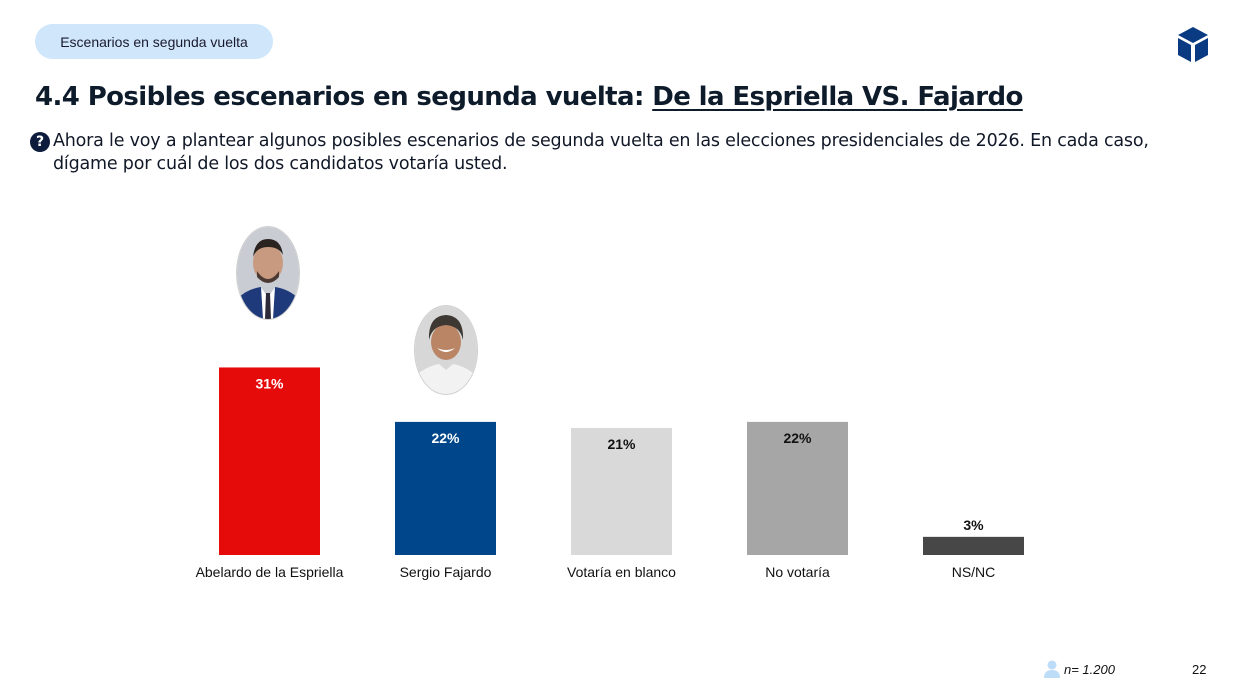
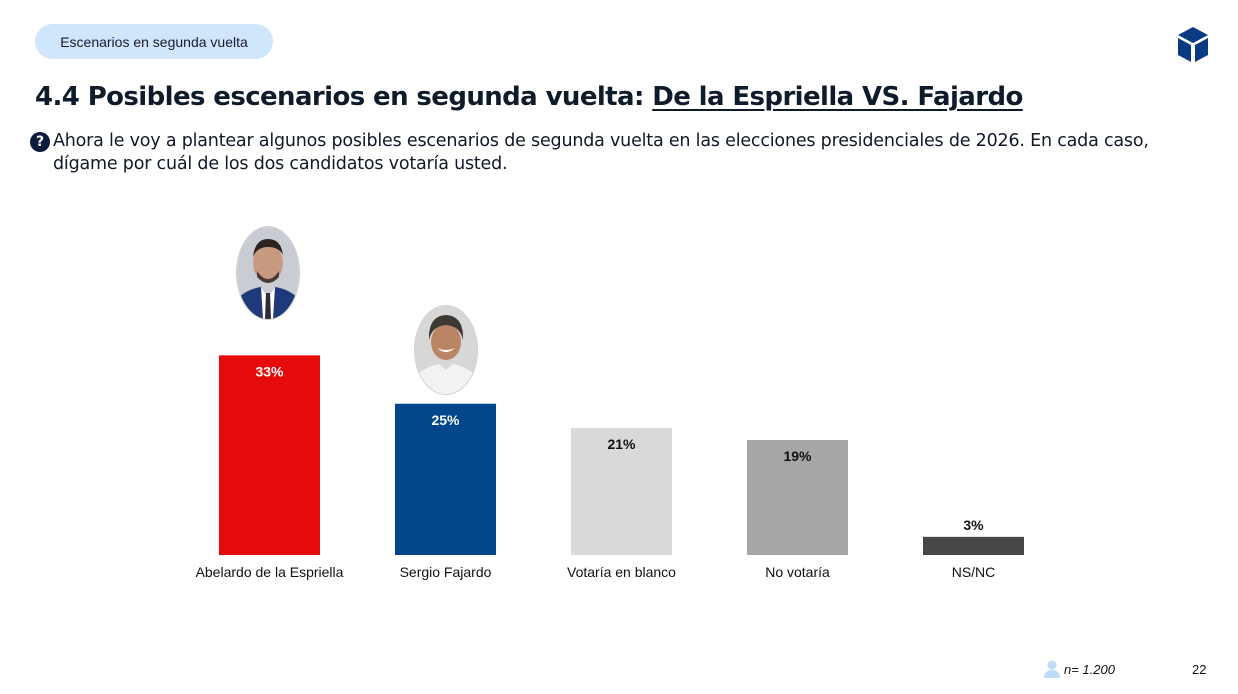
Abelardo de la Espriella: 31% -> 33%
Sergio Fajardo: 22% -> 25%
No votaría: 22% -> 19%
